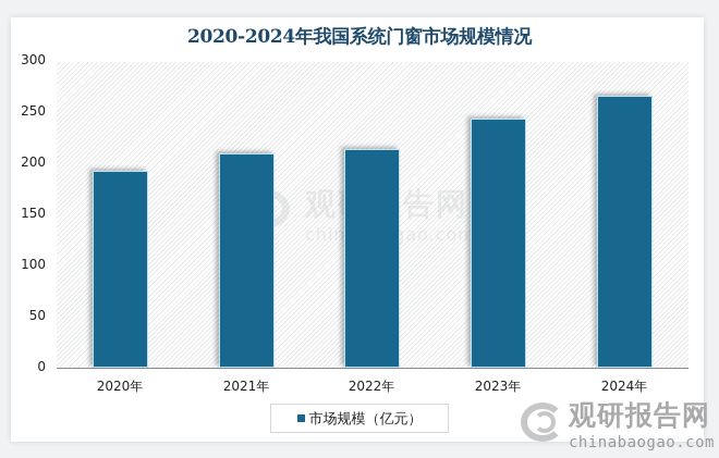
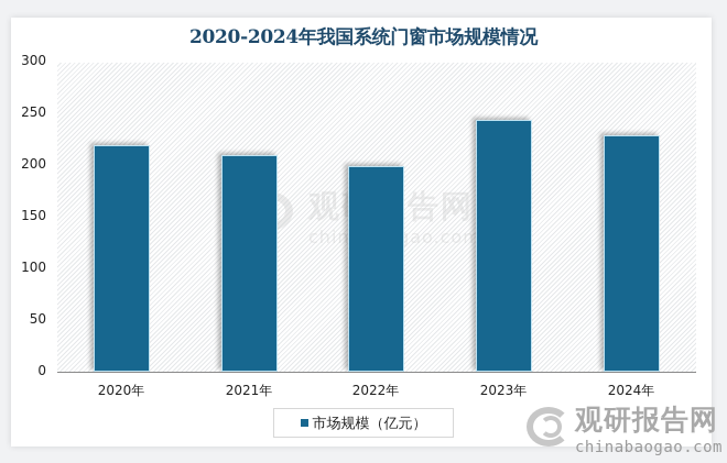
2020年: 190 -> 220
2022年: 220 -> 200
2024年: 270 -> 230
